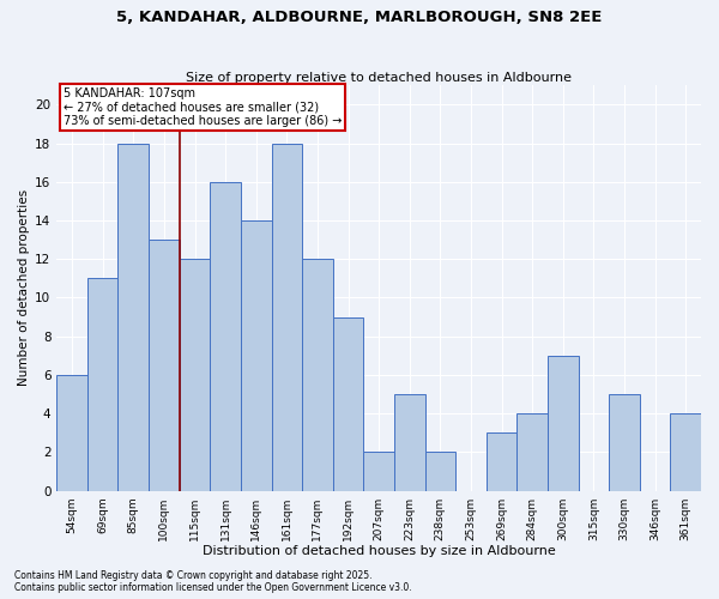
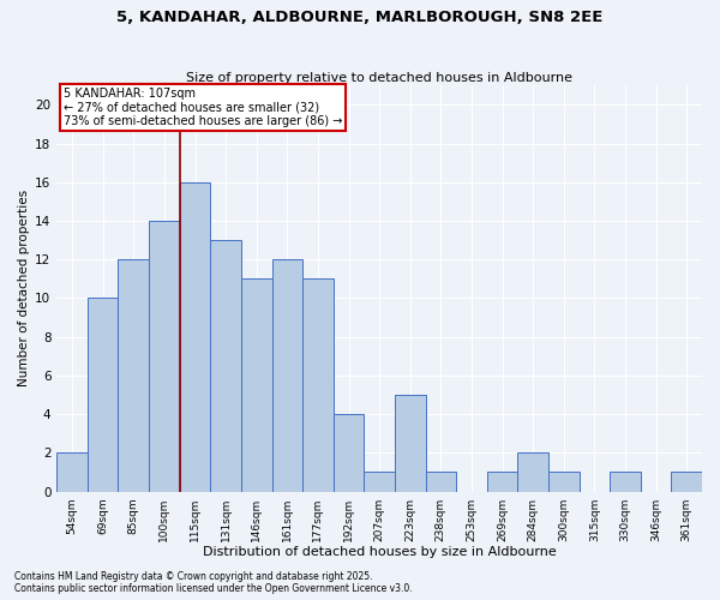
54sqm: 6 -> 2
69sqm: 11 -> 10
85sqm: 18 -> 12
100sqm: 13 -> 14
115sqm: 12 -> 16
131sqm: 16 -> 13
146sqm: 14 -> 11
161sqm: 18 -> 12
177sqm: 12 -> 11
192sqm: 9 -> 4
207sqm: 2 -> 1
238sqm: 2 -> 1
269sqm: 3 -> 1
284sqm: 4 -> 2
300sqm: 7 -> 1
330sqm: 5 -> 1
361sqm: 4 -> 1
